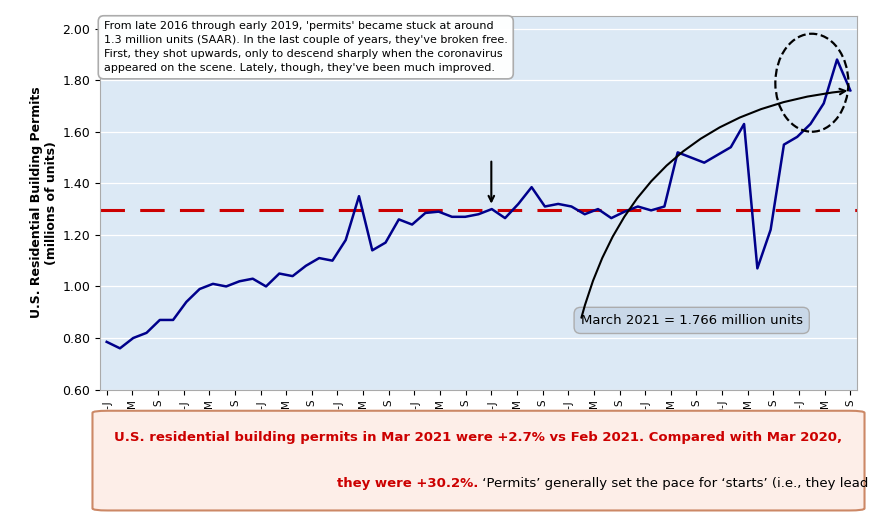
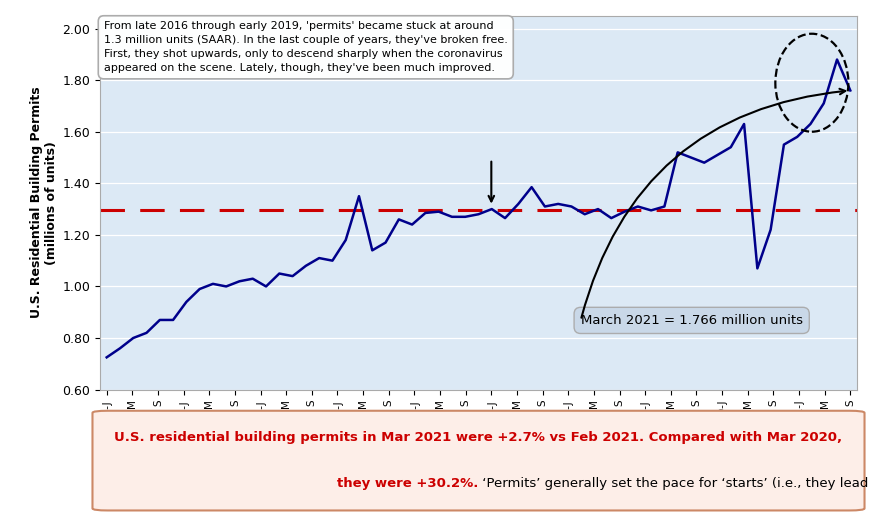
12-J: 0.785 -> 0.725
